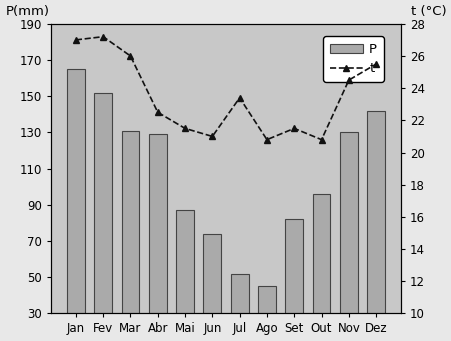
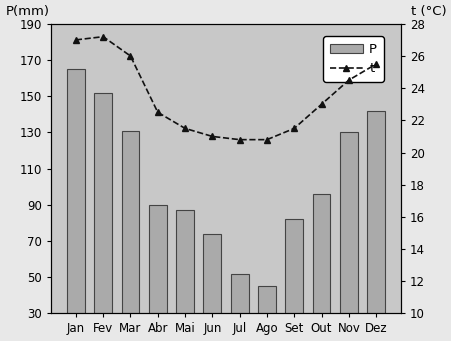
P/Abr: 129 -> 90
t/Jul: 23.4 -> 20.8
t/Out: 20.8 -> 23.0
